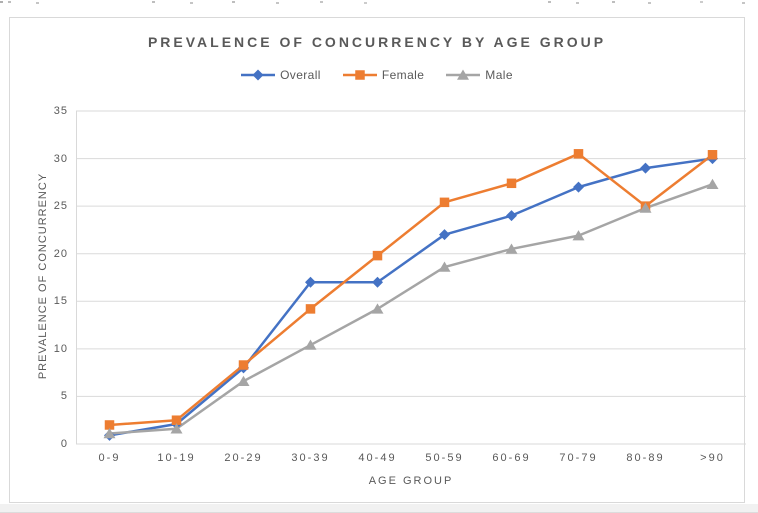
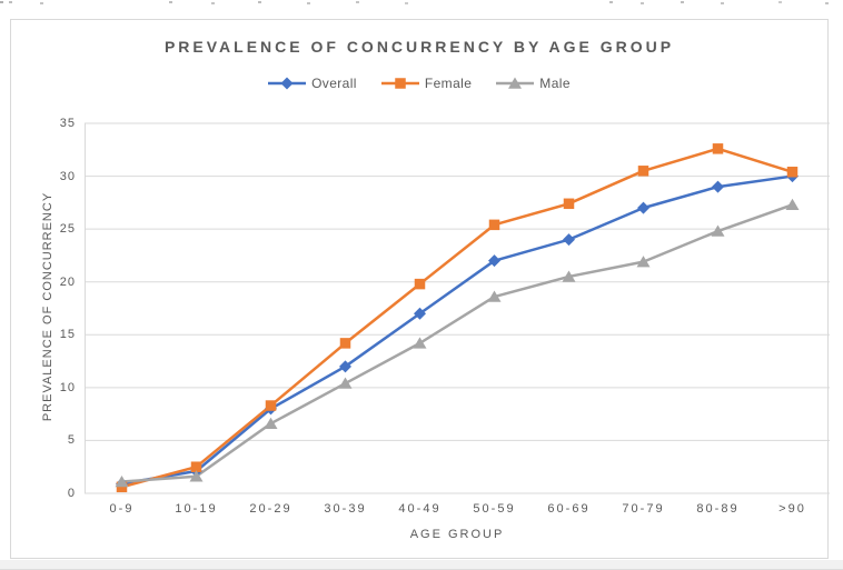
Female/0-9: 2 -> 1
Overall/30-39: 17 -> 12
Female/80-89: 25 -> 33
